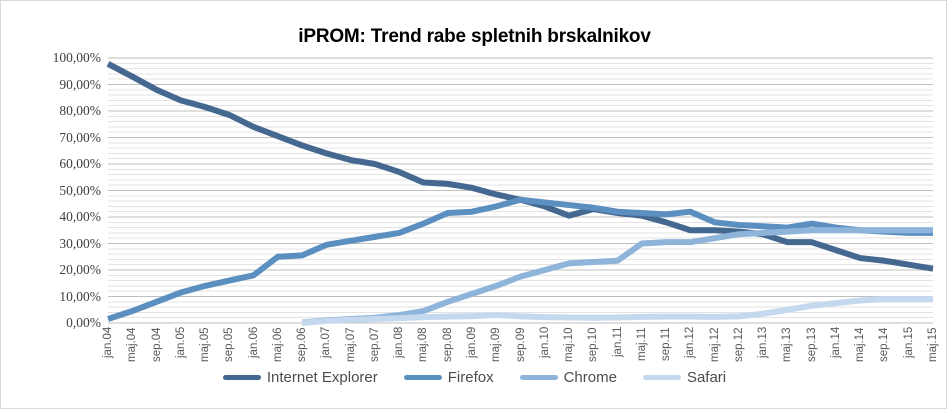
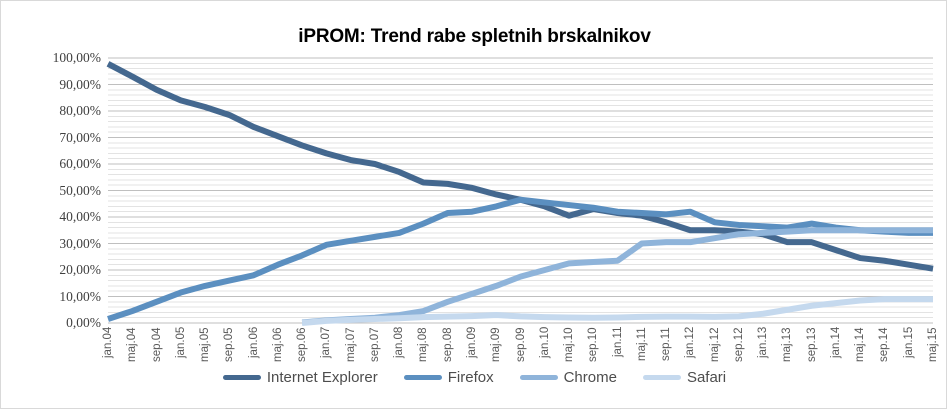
Firefox/maj.06: 25% -> 22%
